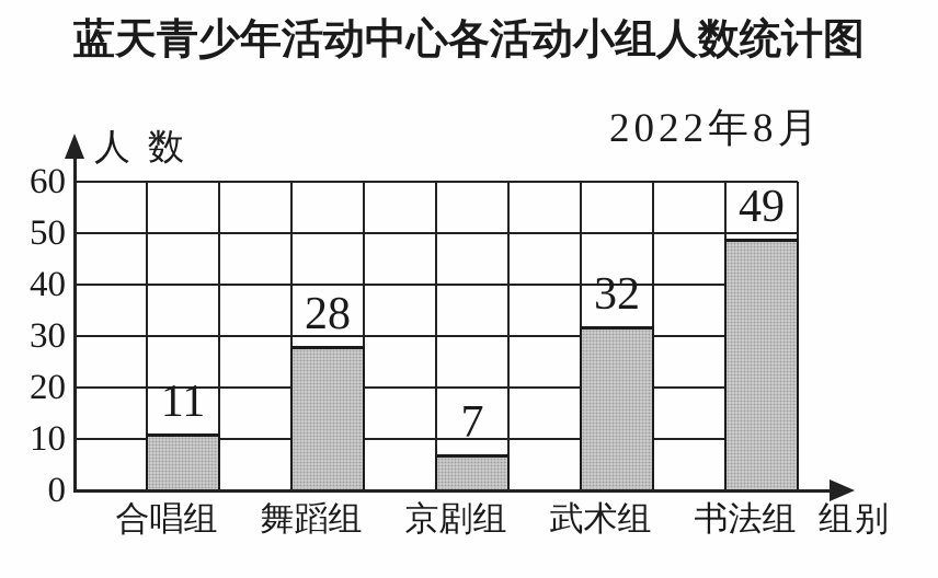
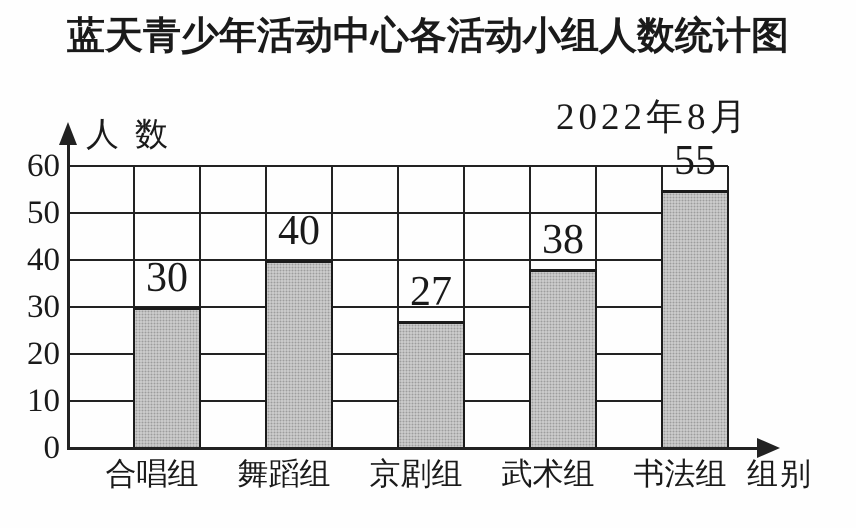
合唱组: 11 -> 30
舞蹈组: 28 -> 40
京剧组: 7 -> 27
武术组: 32 -> 38
书法组: 49 -> 55
